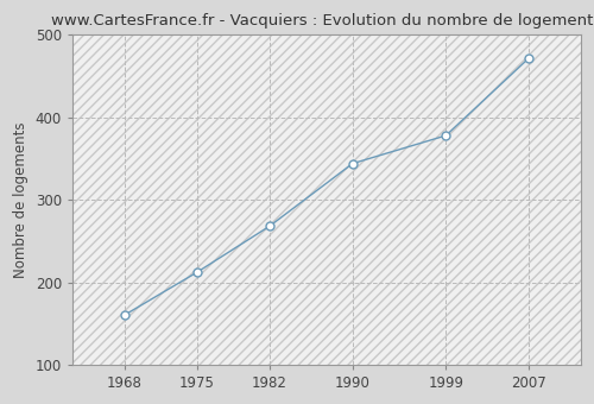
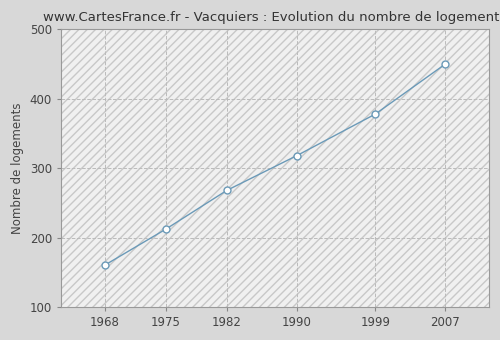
1990: 344 -> 318
2007: 472 -> 450
